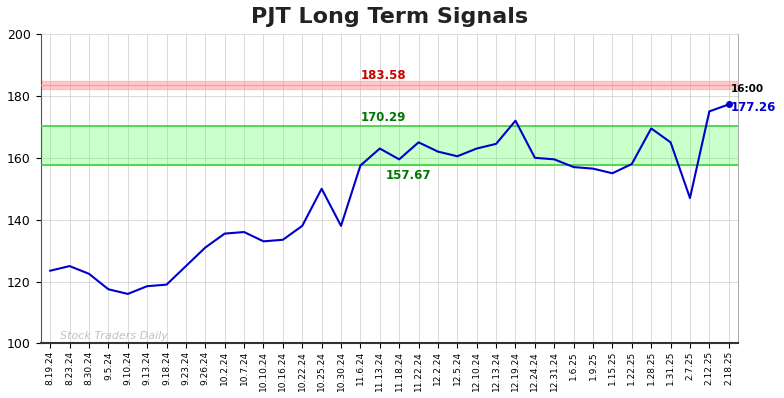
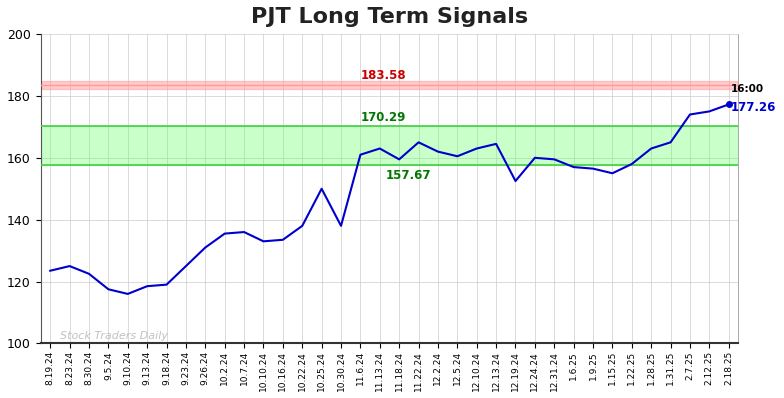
11.6.24: 157.5 -> 161.0
12.19.24: 172.0 -> 152.5
1.28.25: 169.5 -> 163.0
2.7.25: 147.0 -> 174.0
